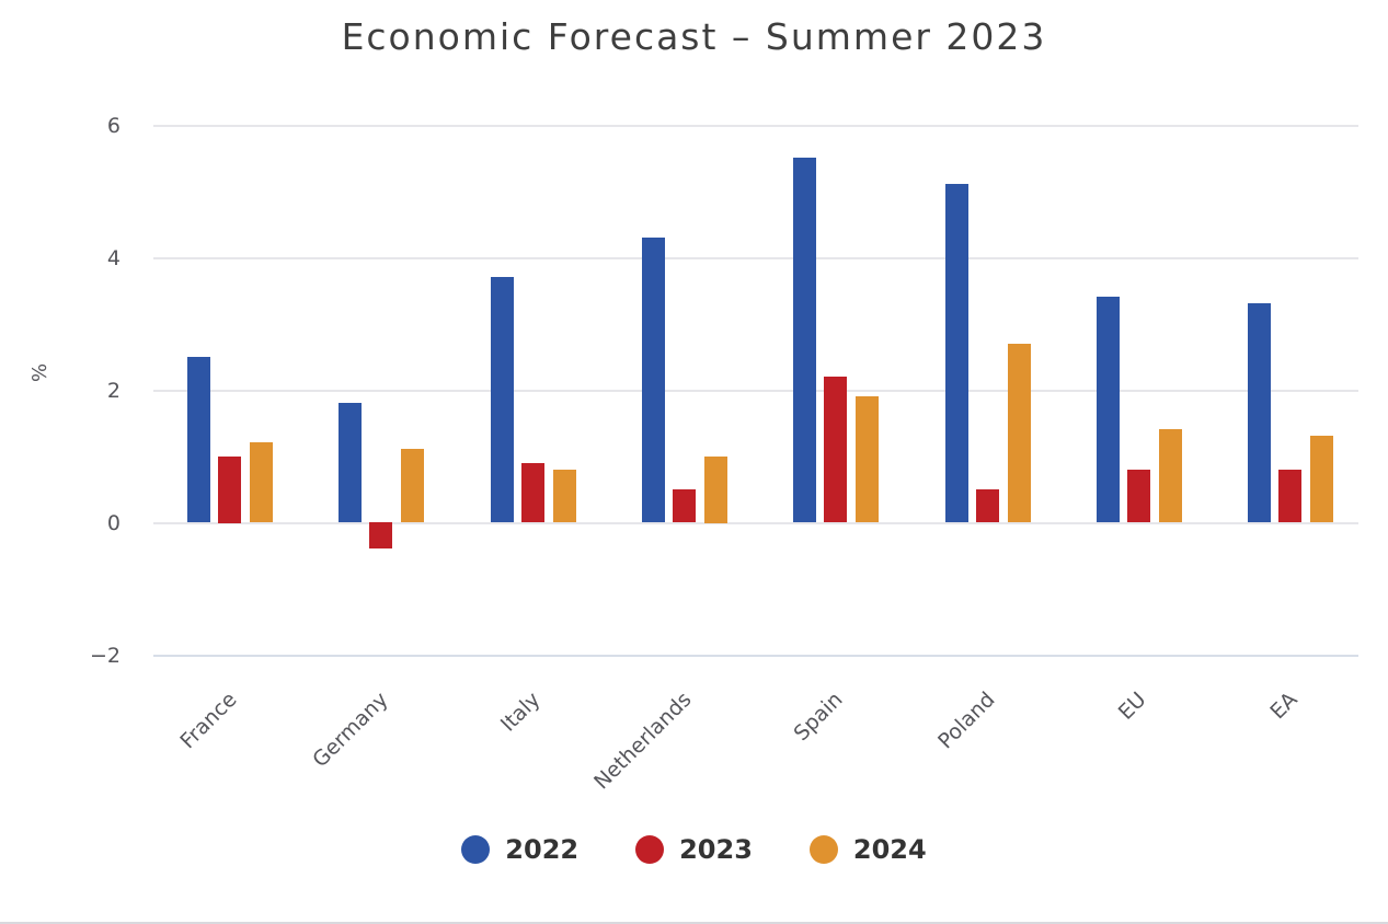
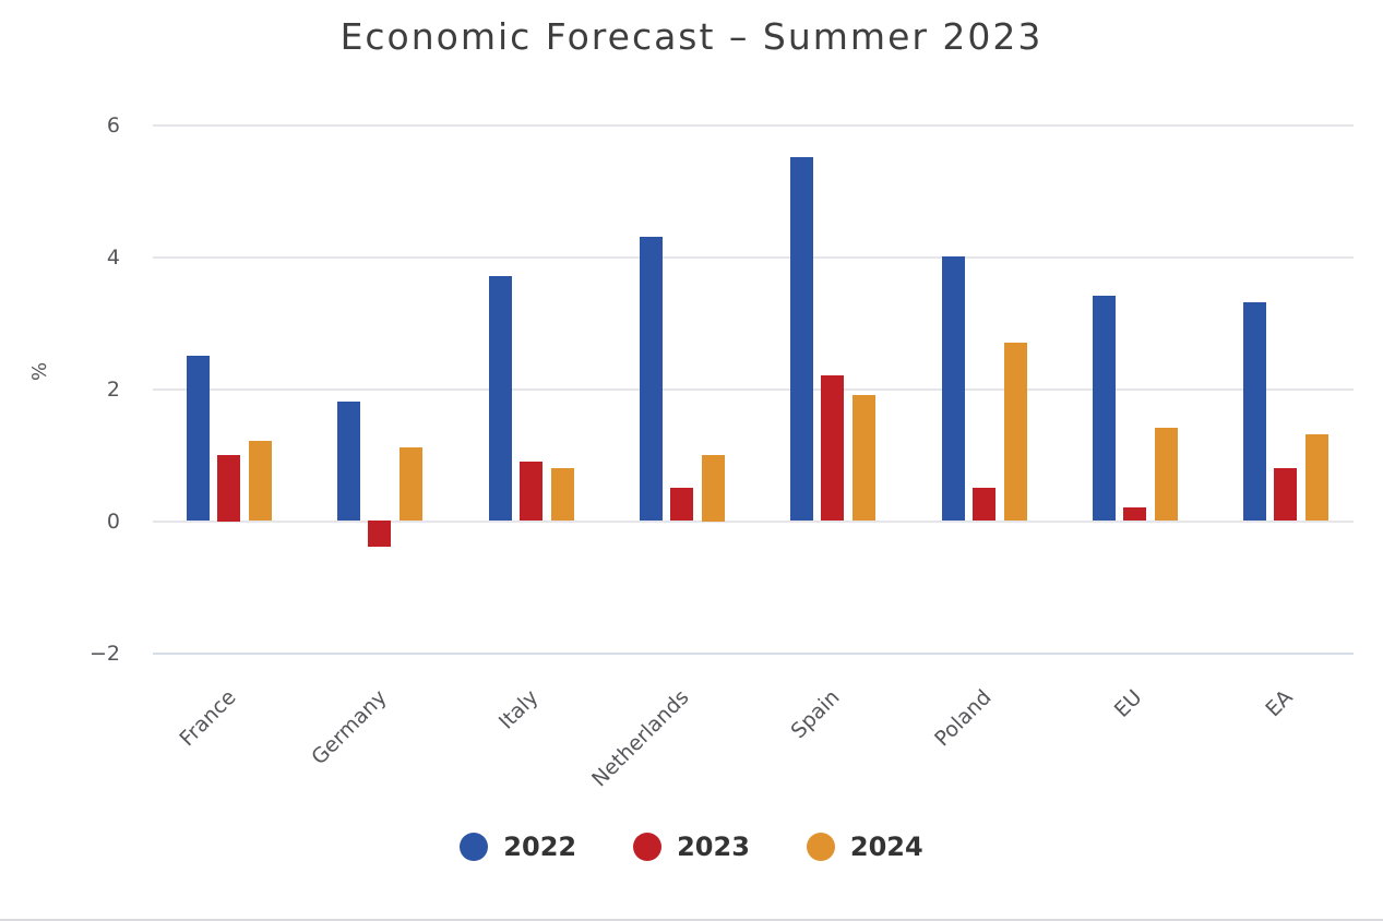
2022/Poland: 5.1 -> 4.0
2023/EU: 0.8 -> 0.2
